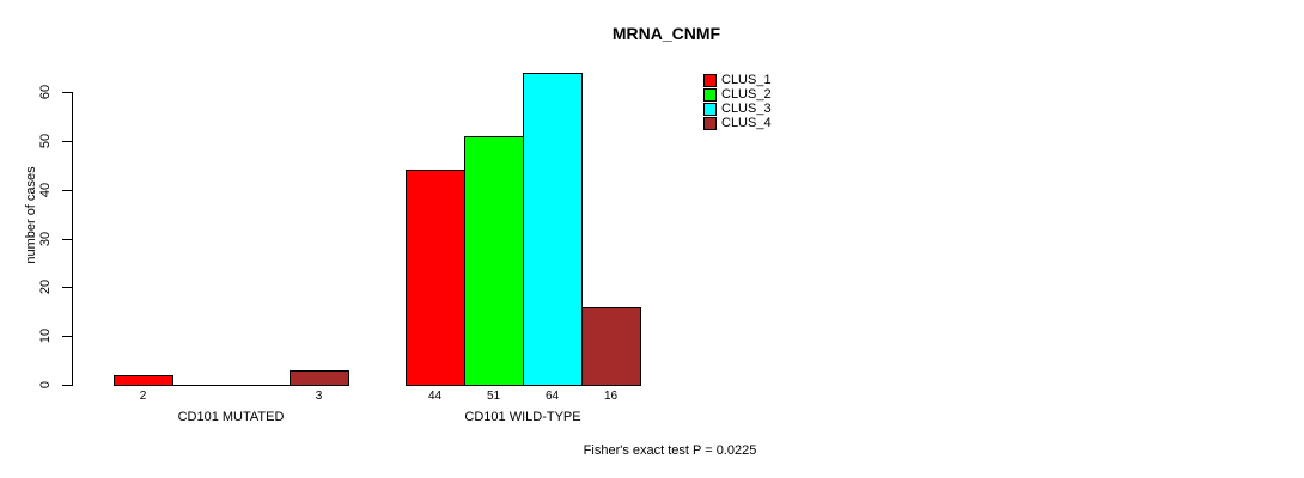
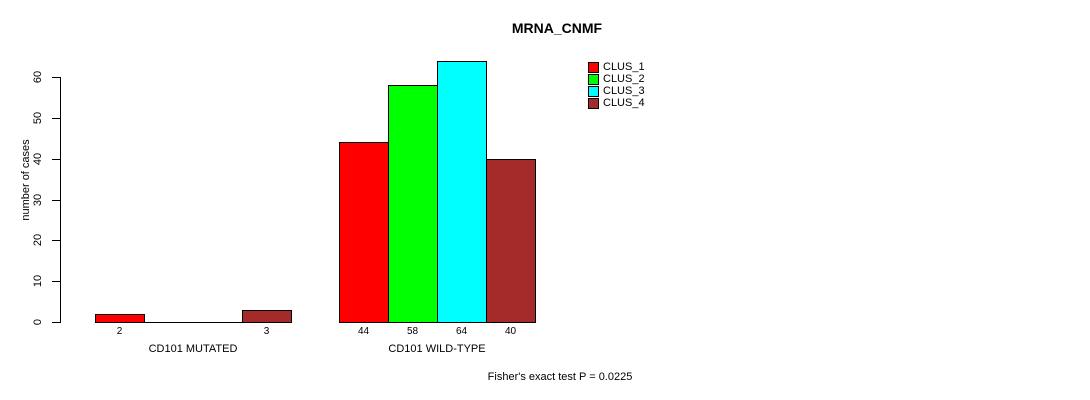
CLUS_2/CD101 WILD-TYPE: 51 -> 58
CLUS_4/CD101 WILD-TYPE: 16 -> 40
